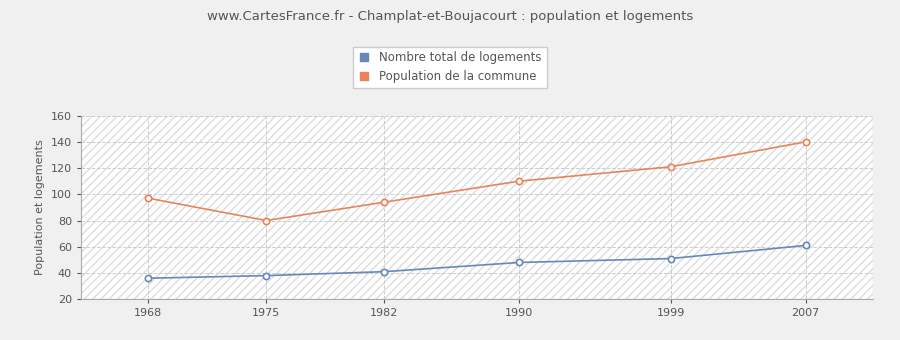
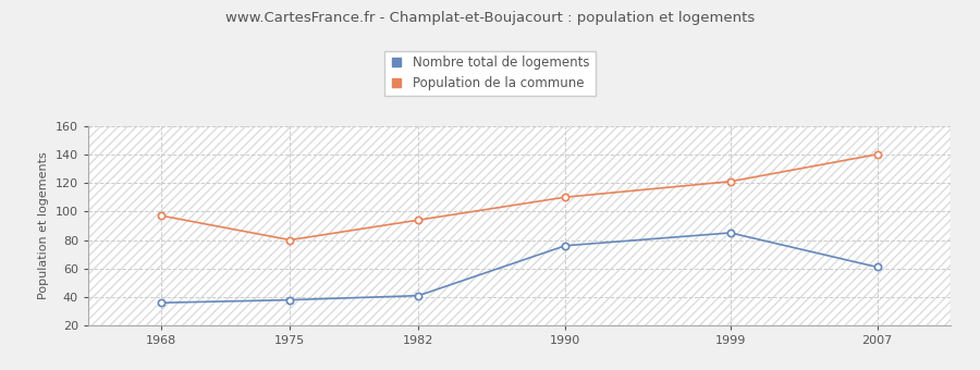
Nombre total de logements/1990: 48 -> 76
Nombre total de logements/1999: 51 -> 85
